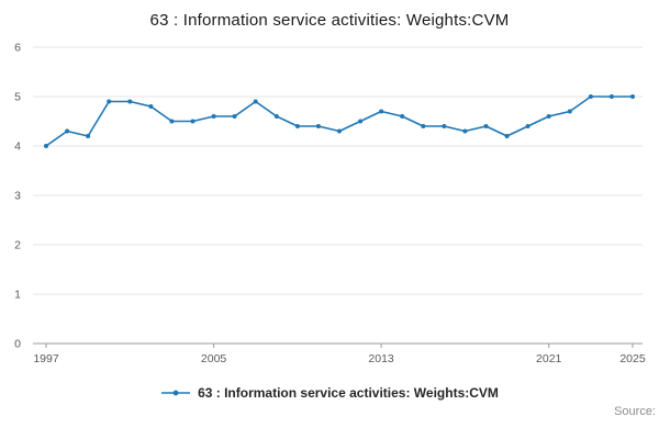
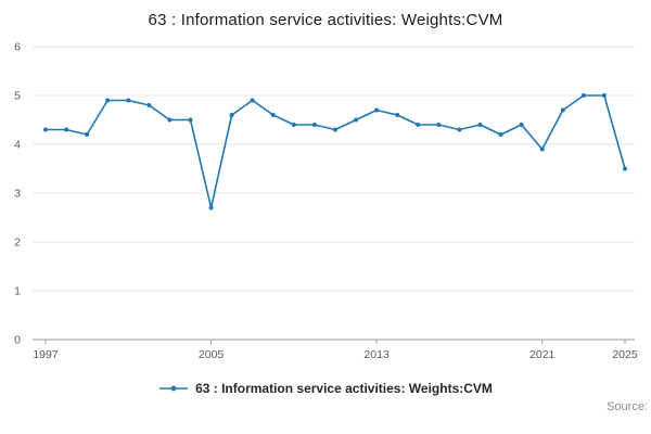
1997: 4.0 -> 4.3
2005: 4.6 -> 2.7
2021: 4.6 -> 3.9
2025: 5.0 -> 3.5
